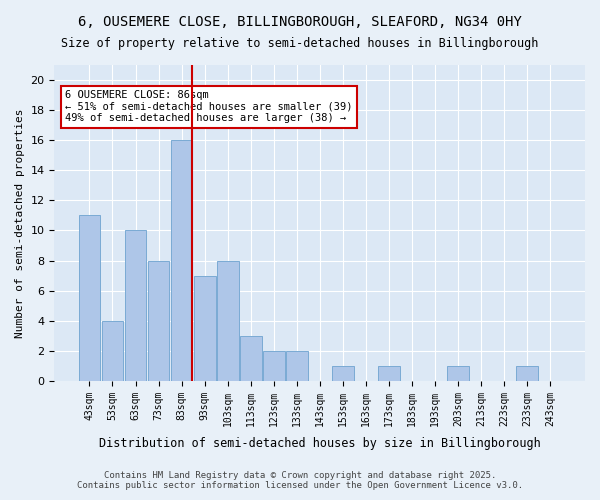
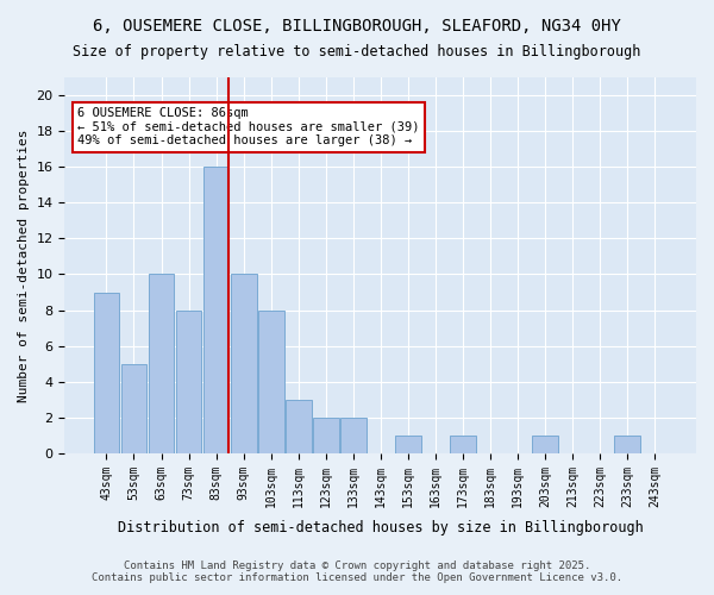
43sqm: 11 -> 9
53sqm: 4 -> 5
93sqm: 7 -> 10
